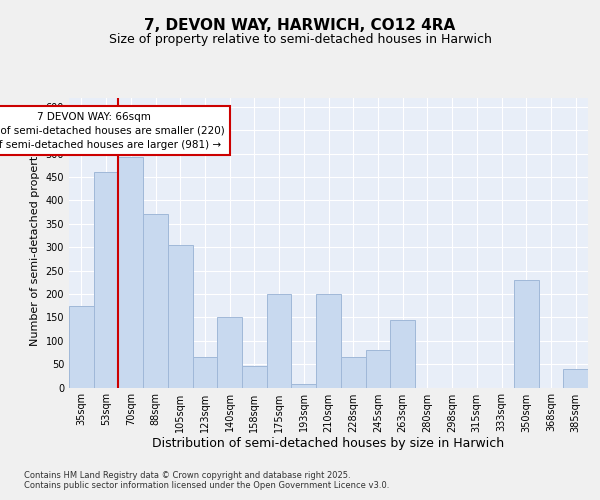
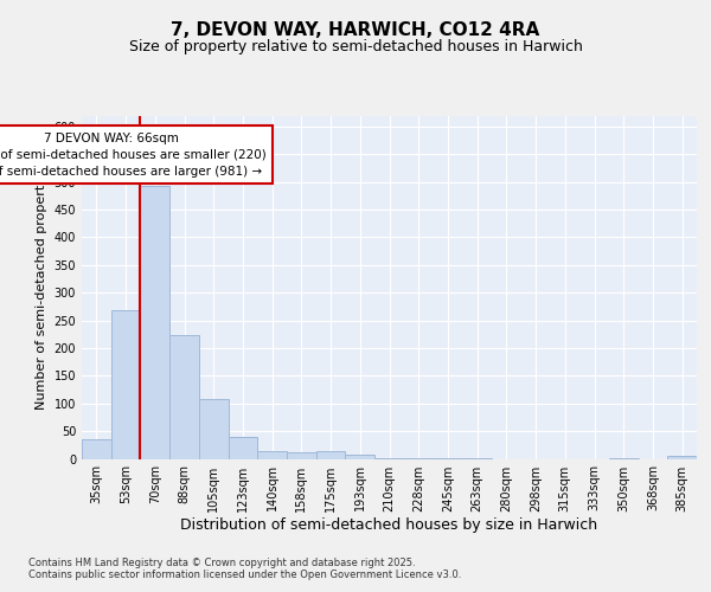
35sqm: 175 -> 35
53sqm: 460 -> 268
88sqm: 370 -> 223
105sqm: 305 -> 108
123sqm: 65 -> 40
140sqm: 150 -> 14
158sqm: 45 -> 12
175sqm: 200 -> 14
210sqm: 200 -> 2
228sqm: 65 -> 1
245sqm: 80 -> 1
263sqm: 145 -> 1
350sqm: 230 -> 1
385sqm: 40 -> 5
